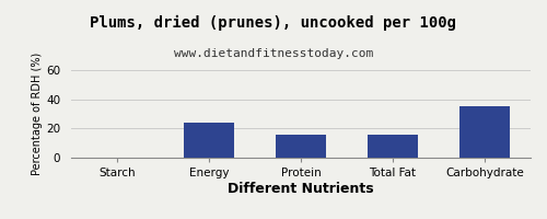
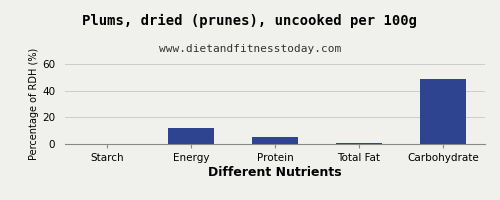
Energy: 24 -> 12
Protein: 16 -> 5
Total Fat: 16 -> 1
Carbohydrate: 35 -> 49
